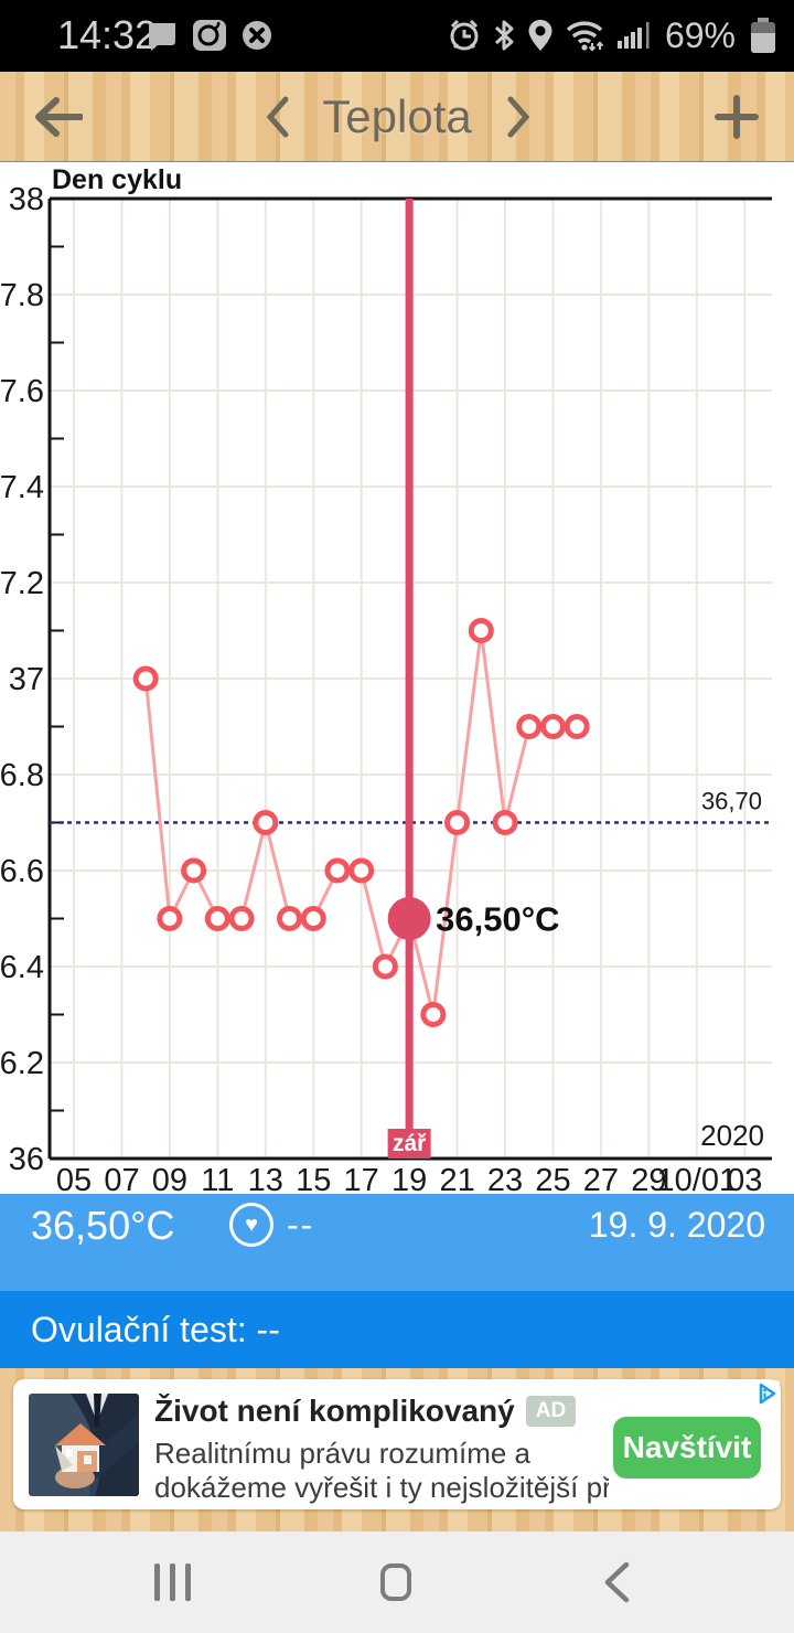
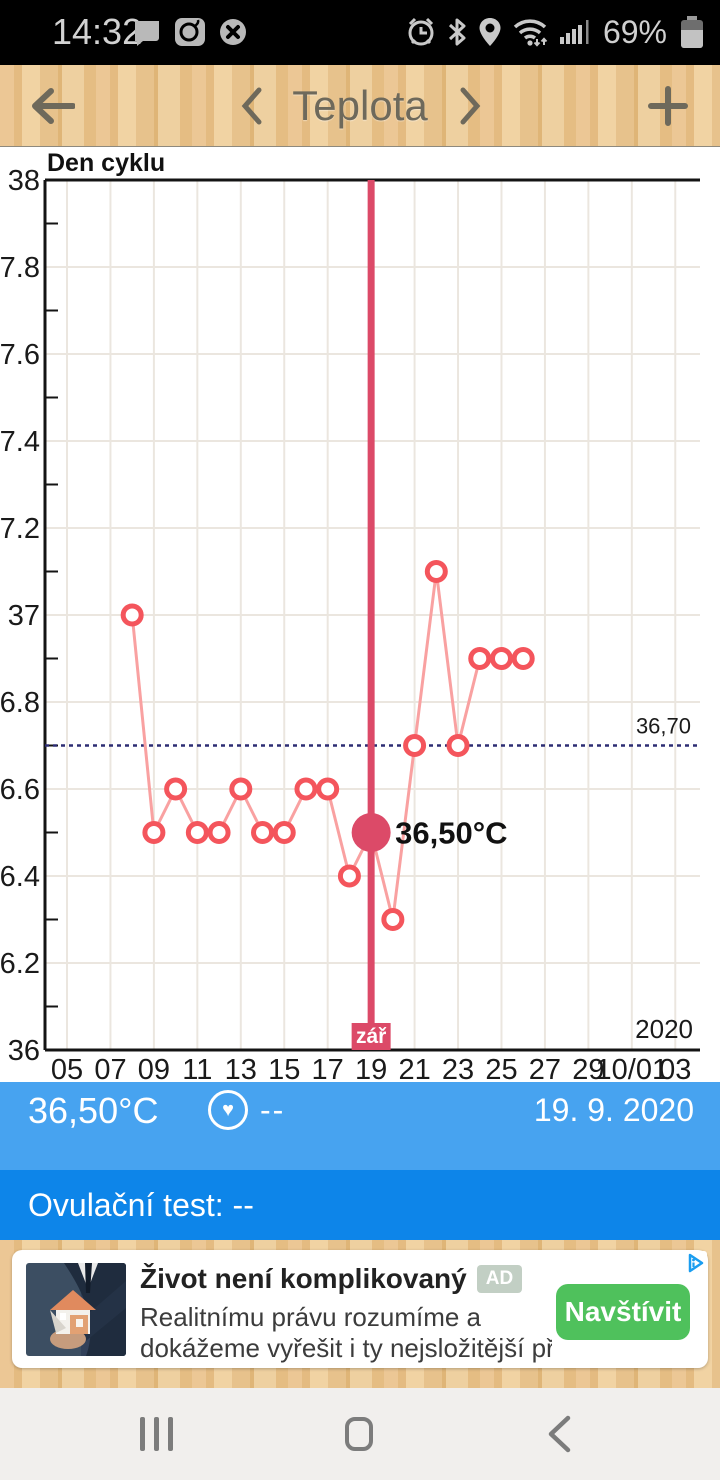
13: 36.7 -> 36.6
